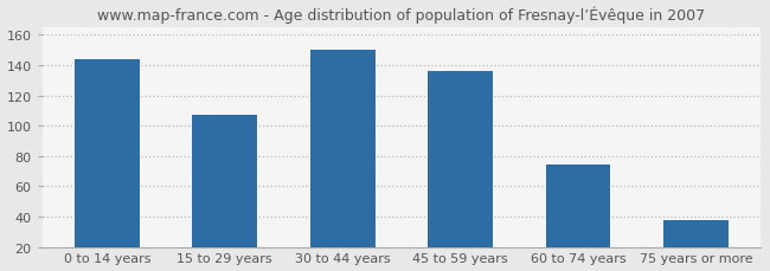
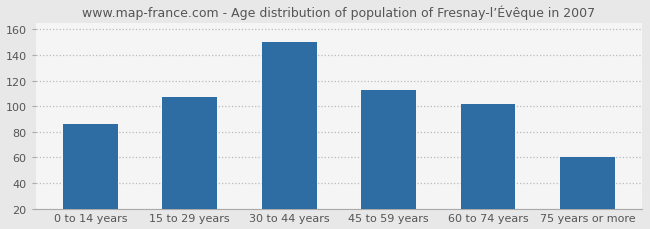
0 to 14 years: 144 -> 86
45 to 59 years: 136 -> 113
60 to 74 years: 74 -> 102
75 years or more: 38 -> 60
